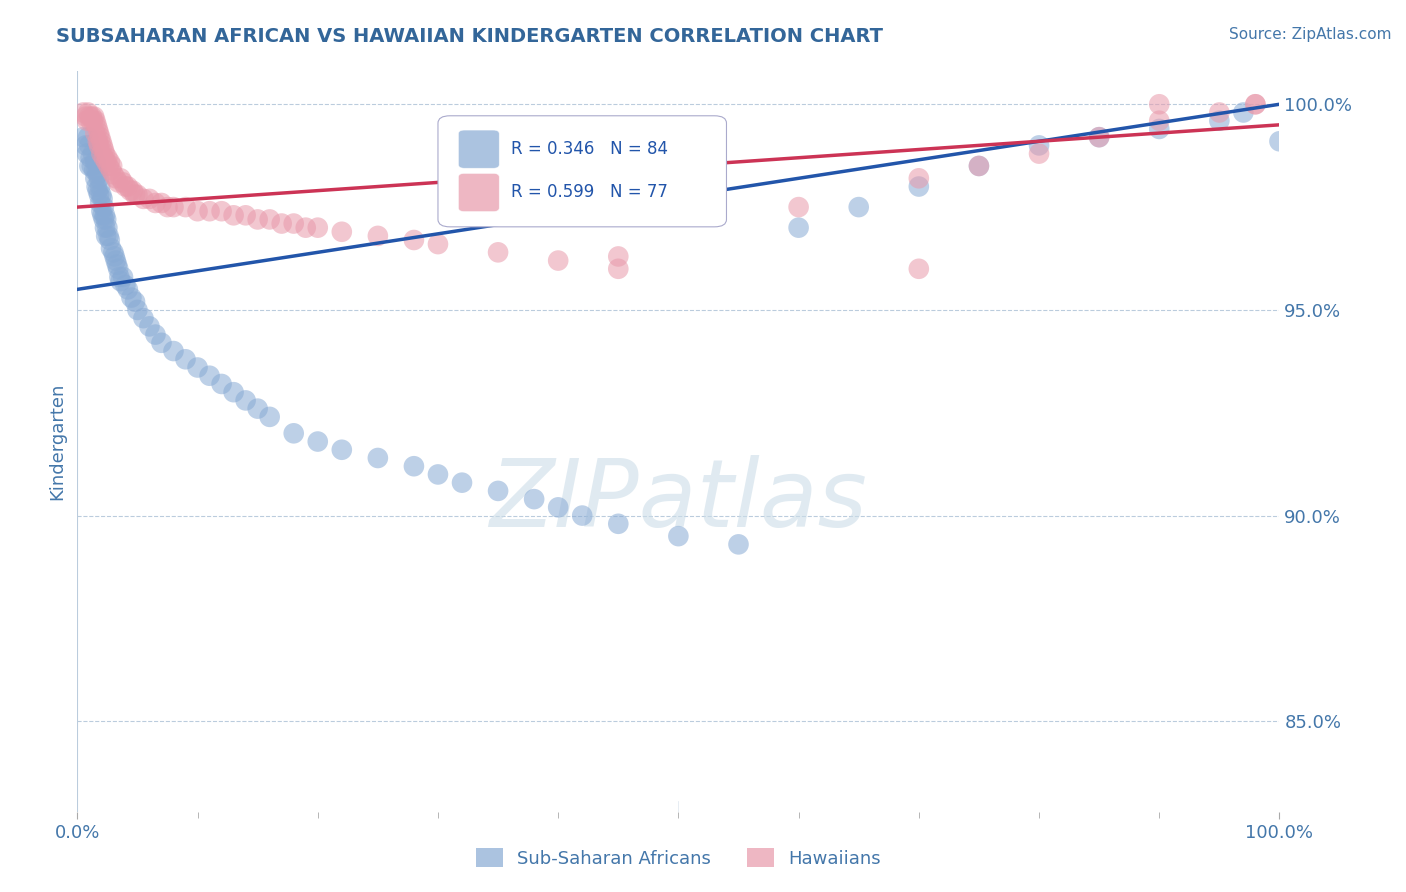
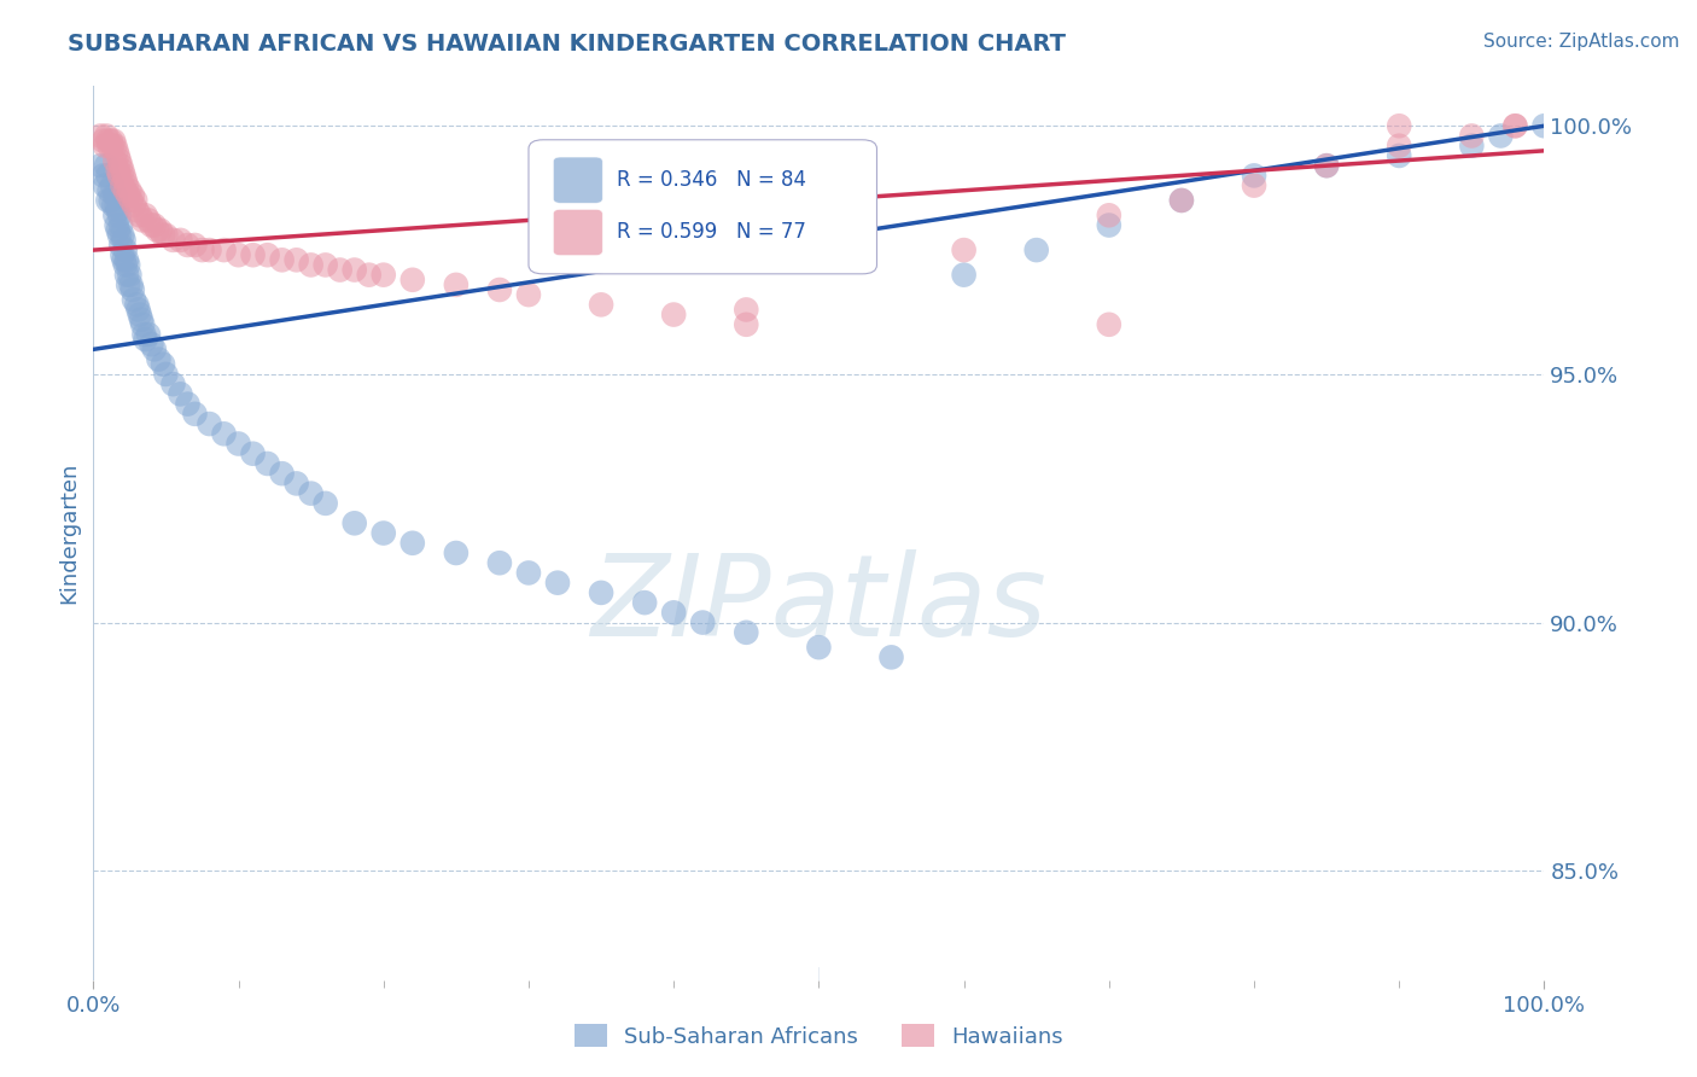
Sub-Saharan Africans/100.0%: 99.1% -> 100.0%
